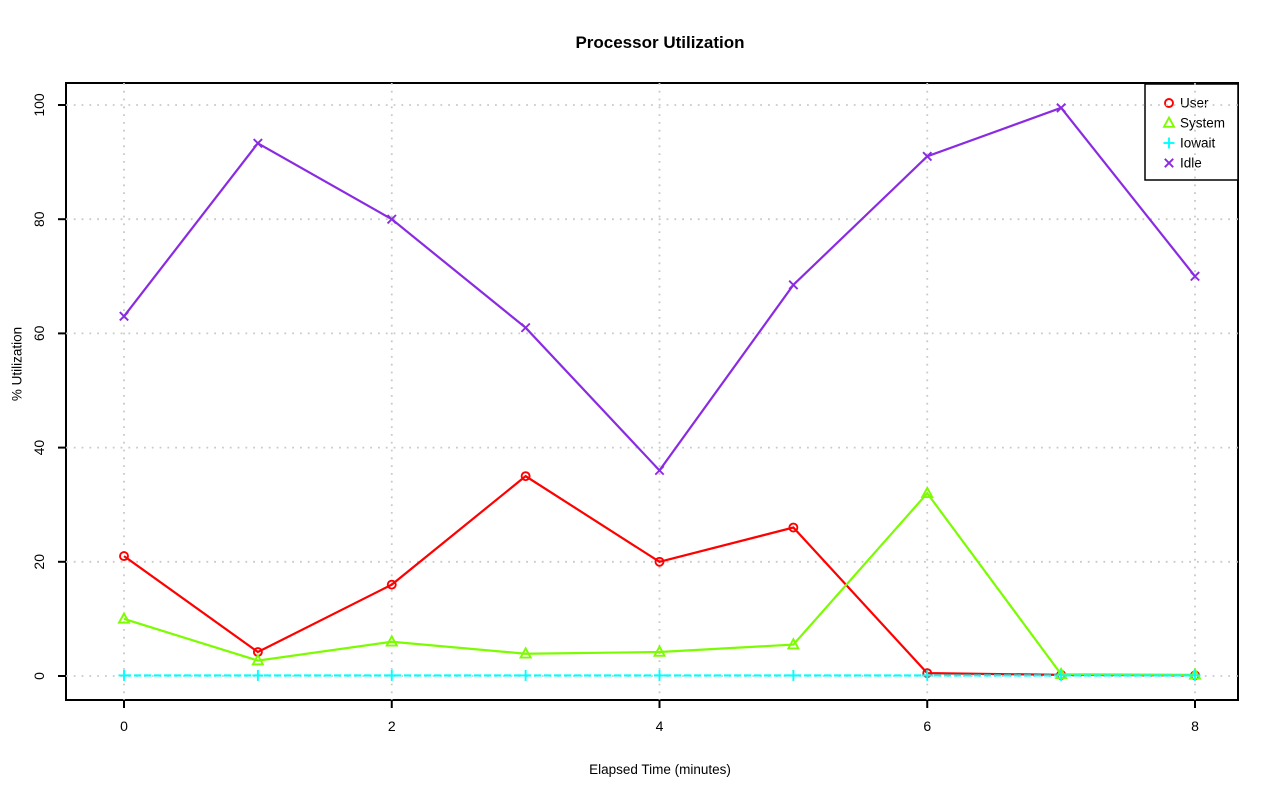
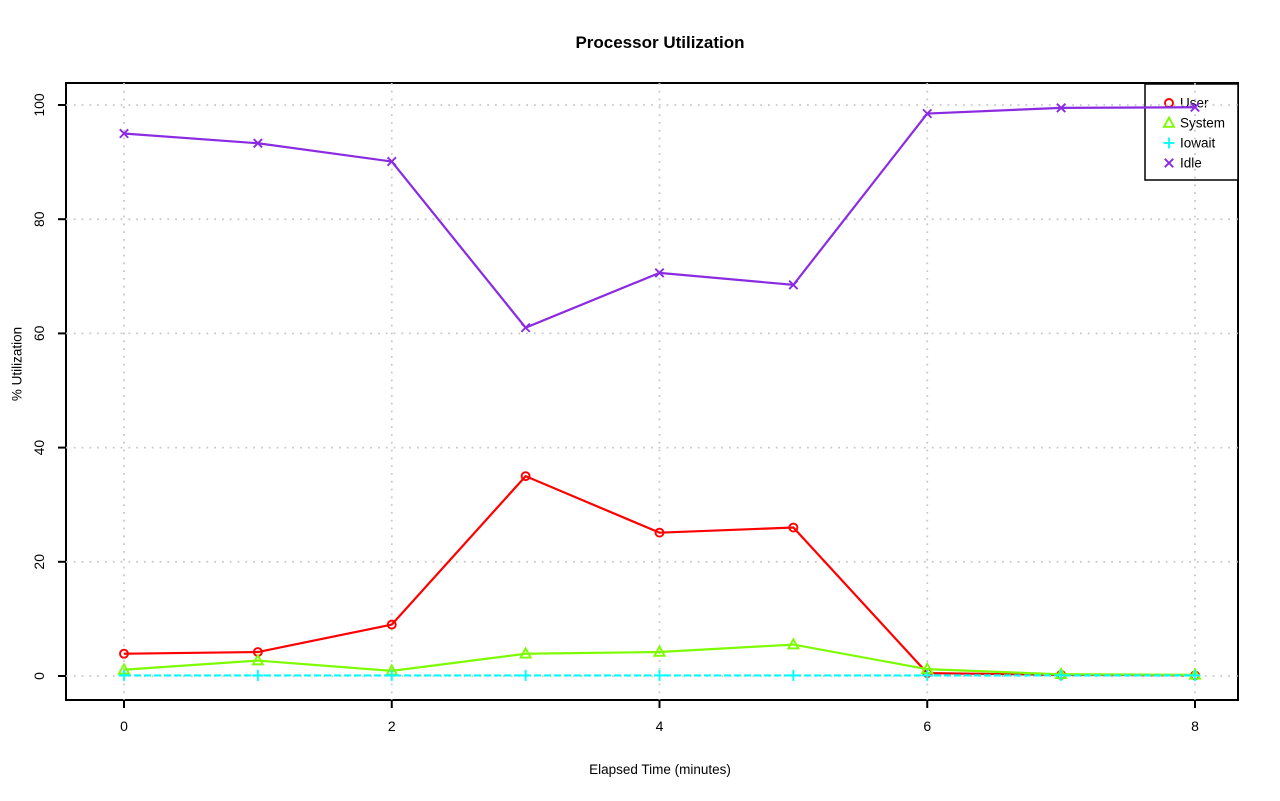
User/0: 21 -> 4
System/0: 10 -> 1
Idle/0: 63 -> 95
User/2: 16 -> 9
System/2: 6 -> 1
Idle/2: 80 -> 90
User/4: 20 -> 25
Idle/4: 36 -> 71
System/6: 32 -> 1
Idle/6: 91 -> 98
Idle/8: 70 -> 100
